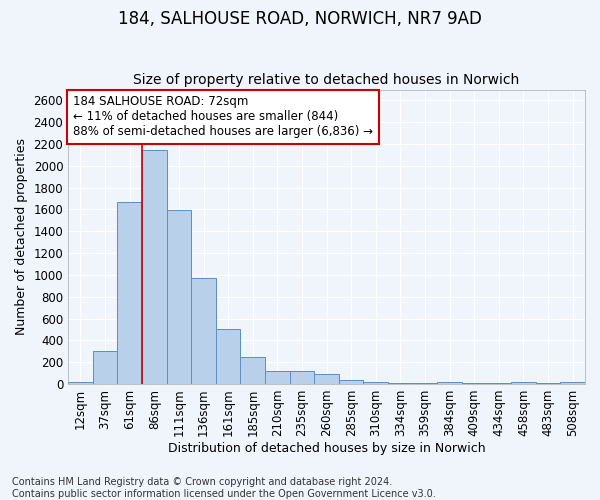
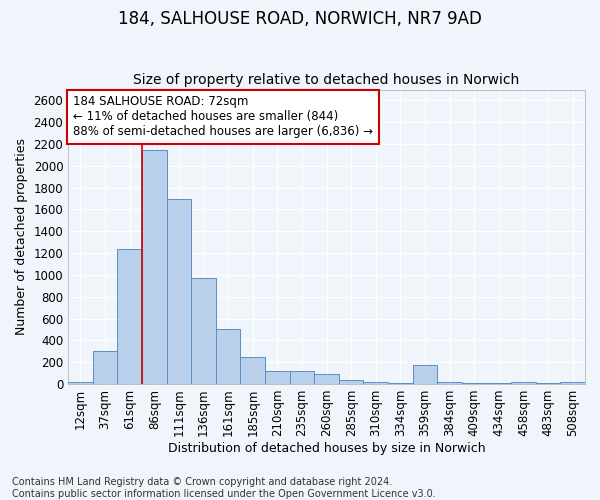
61sqm: 1670 -> 1240
111sqm: 1600 -> 1700
359sqm: 0 -> 170
